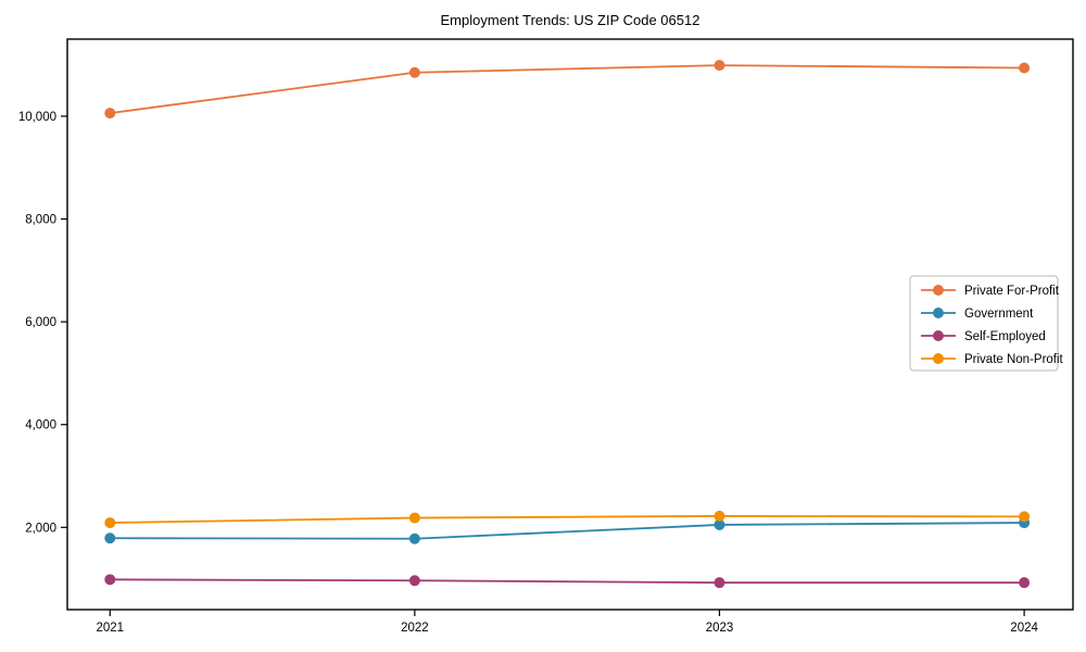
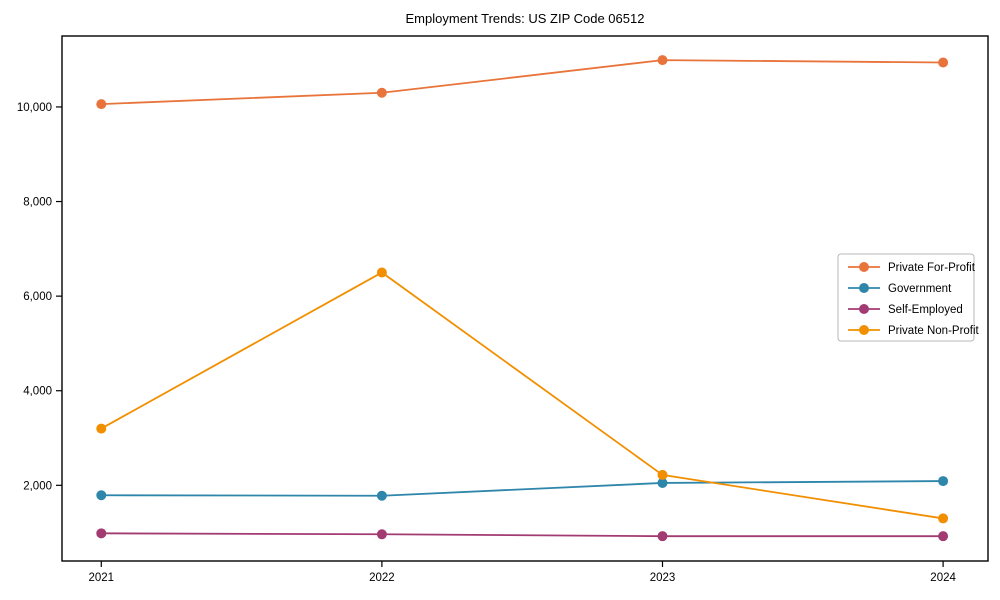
Private Non-Profit/2021: 2100 -> 3200
Private For-Profit/2022: 10800 -> 10300
Private Non-Profit/2022: 2200 -> 6500
Private Non-Profit/2024: 2200 -> 1300
